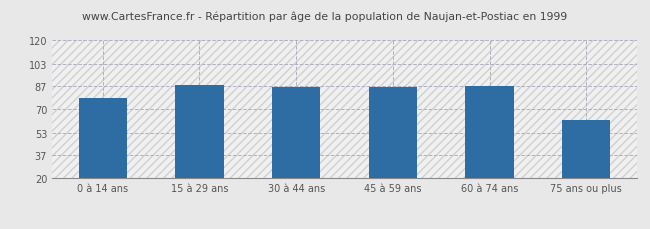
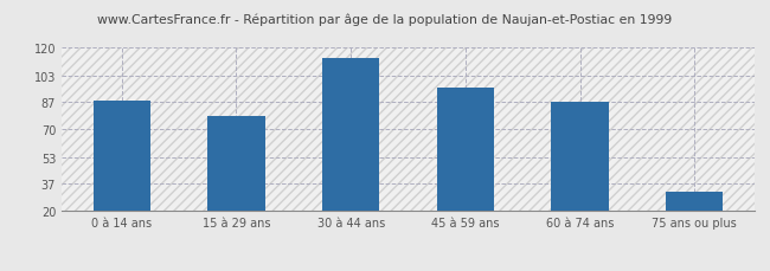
0 à 14 ans: 78 -> 88
15 à 29 ans: 88 -> 78
30 à 44 ans: 86 -> 114
45 à 59 ans: 86 -> 96
75 ans ou plus: 62 -> 32
